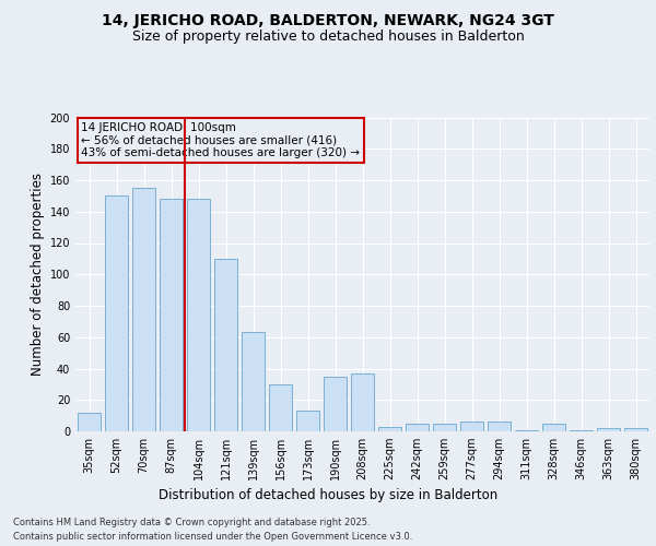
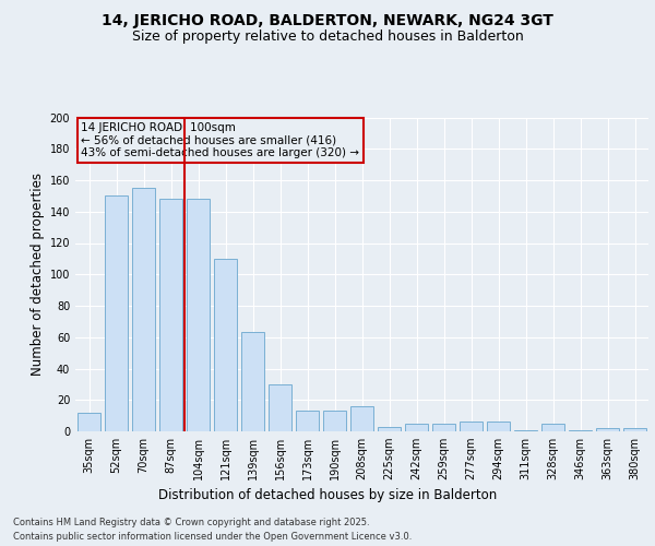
190sqm: 35 -> 13
208sqm: 37 -> 16
